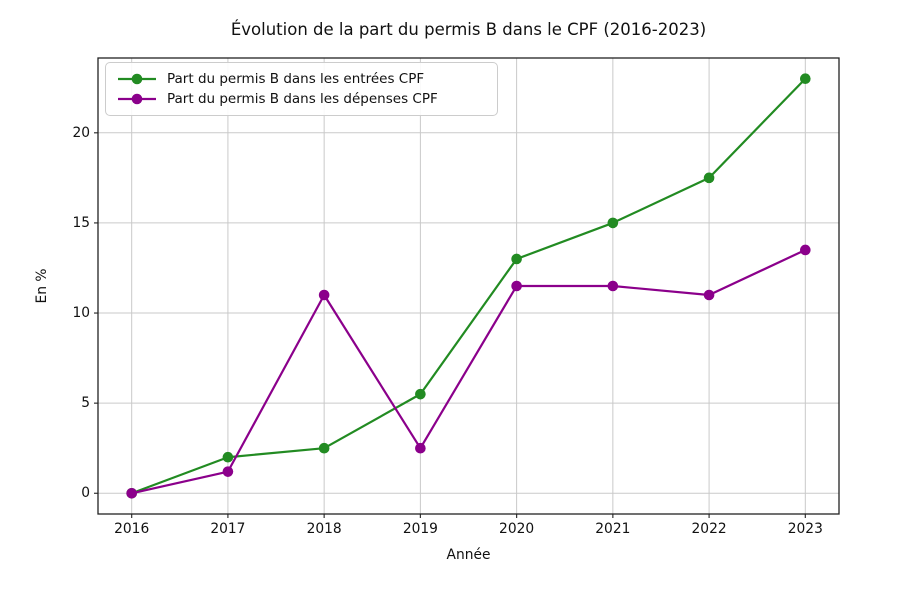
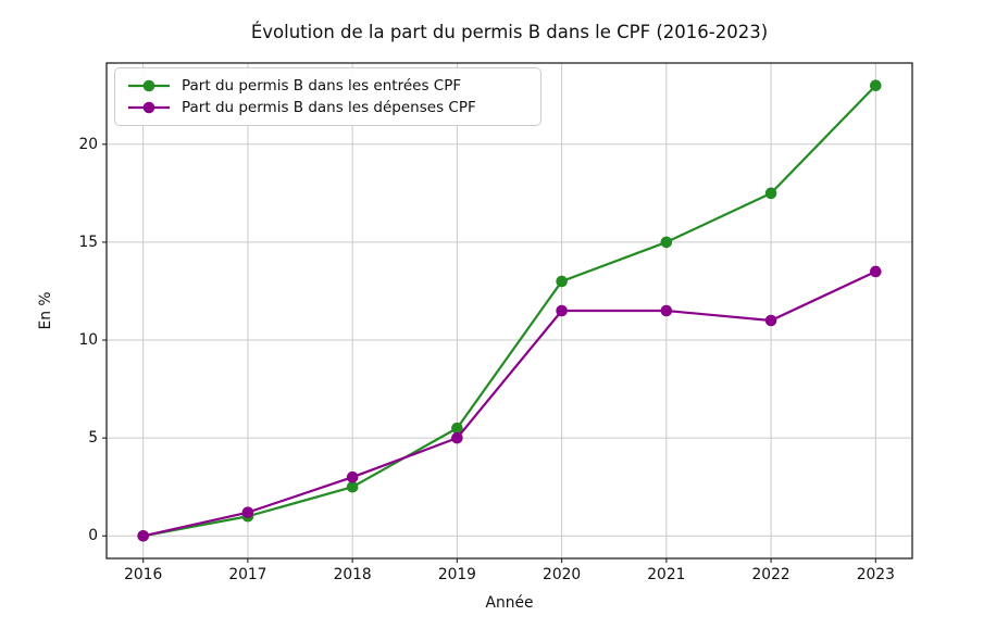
Part du permis B dans les entrées CPF/2017: 2.0 -> 1.0
Part du permis B dans les dépenses CPF/2018: 11.0 -> 3.0
Part du permis B dans les dépenses CPF/2019: 2.5 -> 5.0
